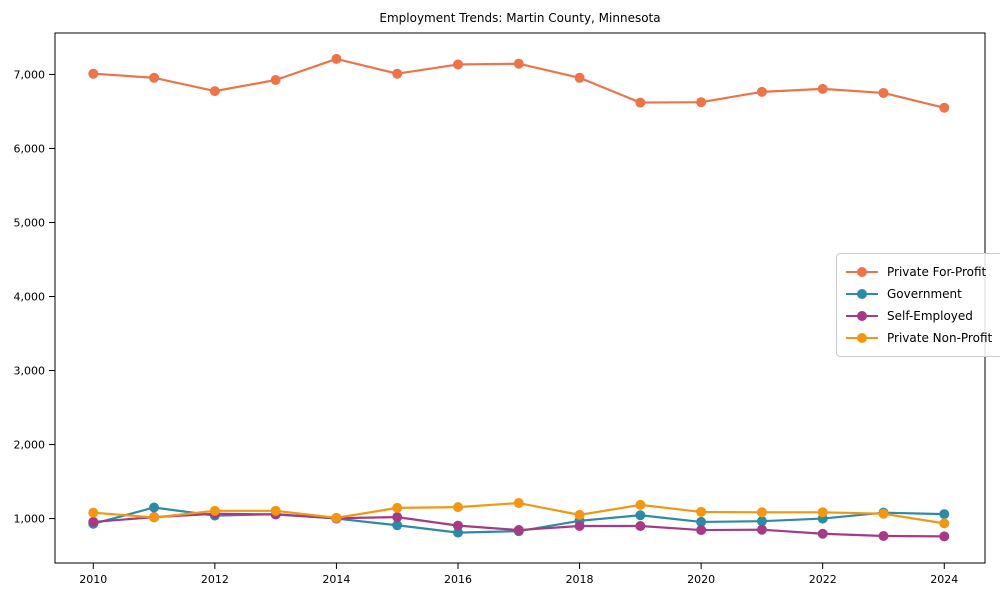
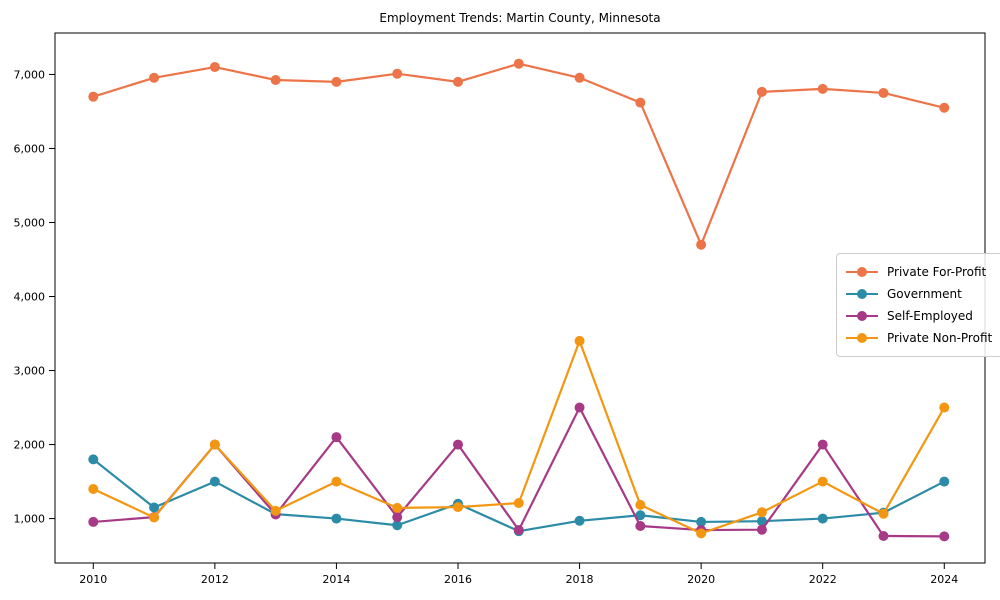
Private For-Profit/2010: 7000 -> 6700
Government/2010: 900 -> 1800
Private Non-Profit/2010: 1100 -> 1400
Private For-Profit/2012: 6800 -> 7100
Government/2012: 1000 -> 1500
Self-Employed/2012: 1100 -> 2000
Private Non-Profit/2012: 1100 -> 2000
Private For-Profit/2014: 7200 -> 6900
Self-Employed/2014: 1000 -> 2100
Private Non-Profit/2014: 1000 -> 1500
Private For-Profit/2016: 7100 -> 6900
Government/2016: 800 -> 1200
Self-Employed/2016: 900 -> 2000
Self-Employed/2018: 900 -> 2500
Private Non-Profit/2018: 1000 -> 3400
Private For-Profit/2020: 6600 -> 4700
Private Non-Profit/2020: 1100 -> 800
Self-Employed/2022: 800 -> 2000
Private Non-Profit/2022: 1100 -> 1500
Government/2024: 1100 -> 1500
Private Non-Profit/2024: 900 -> 2500
